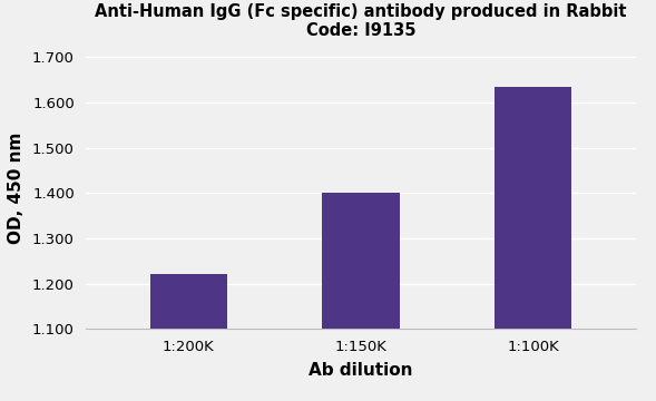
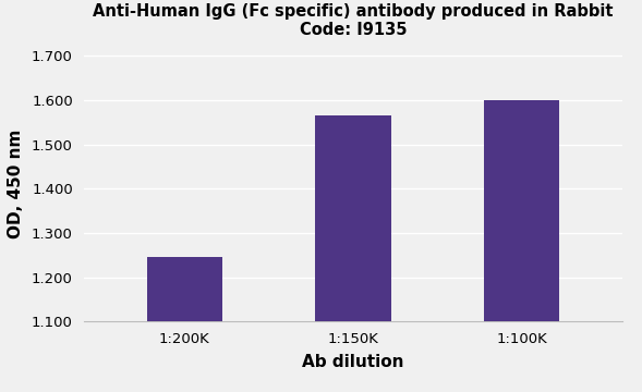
1:200K: 1.222 -> 1.245
1:150K: 1.400 -> 1.565
1:100K: 1.635 -> 1.600
